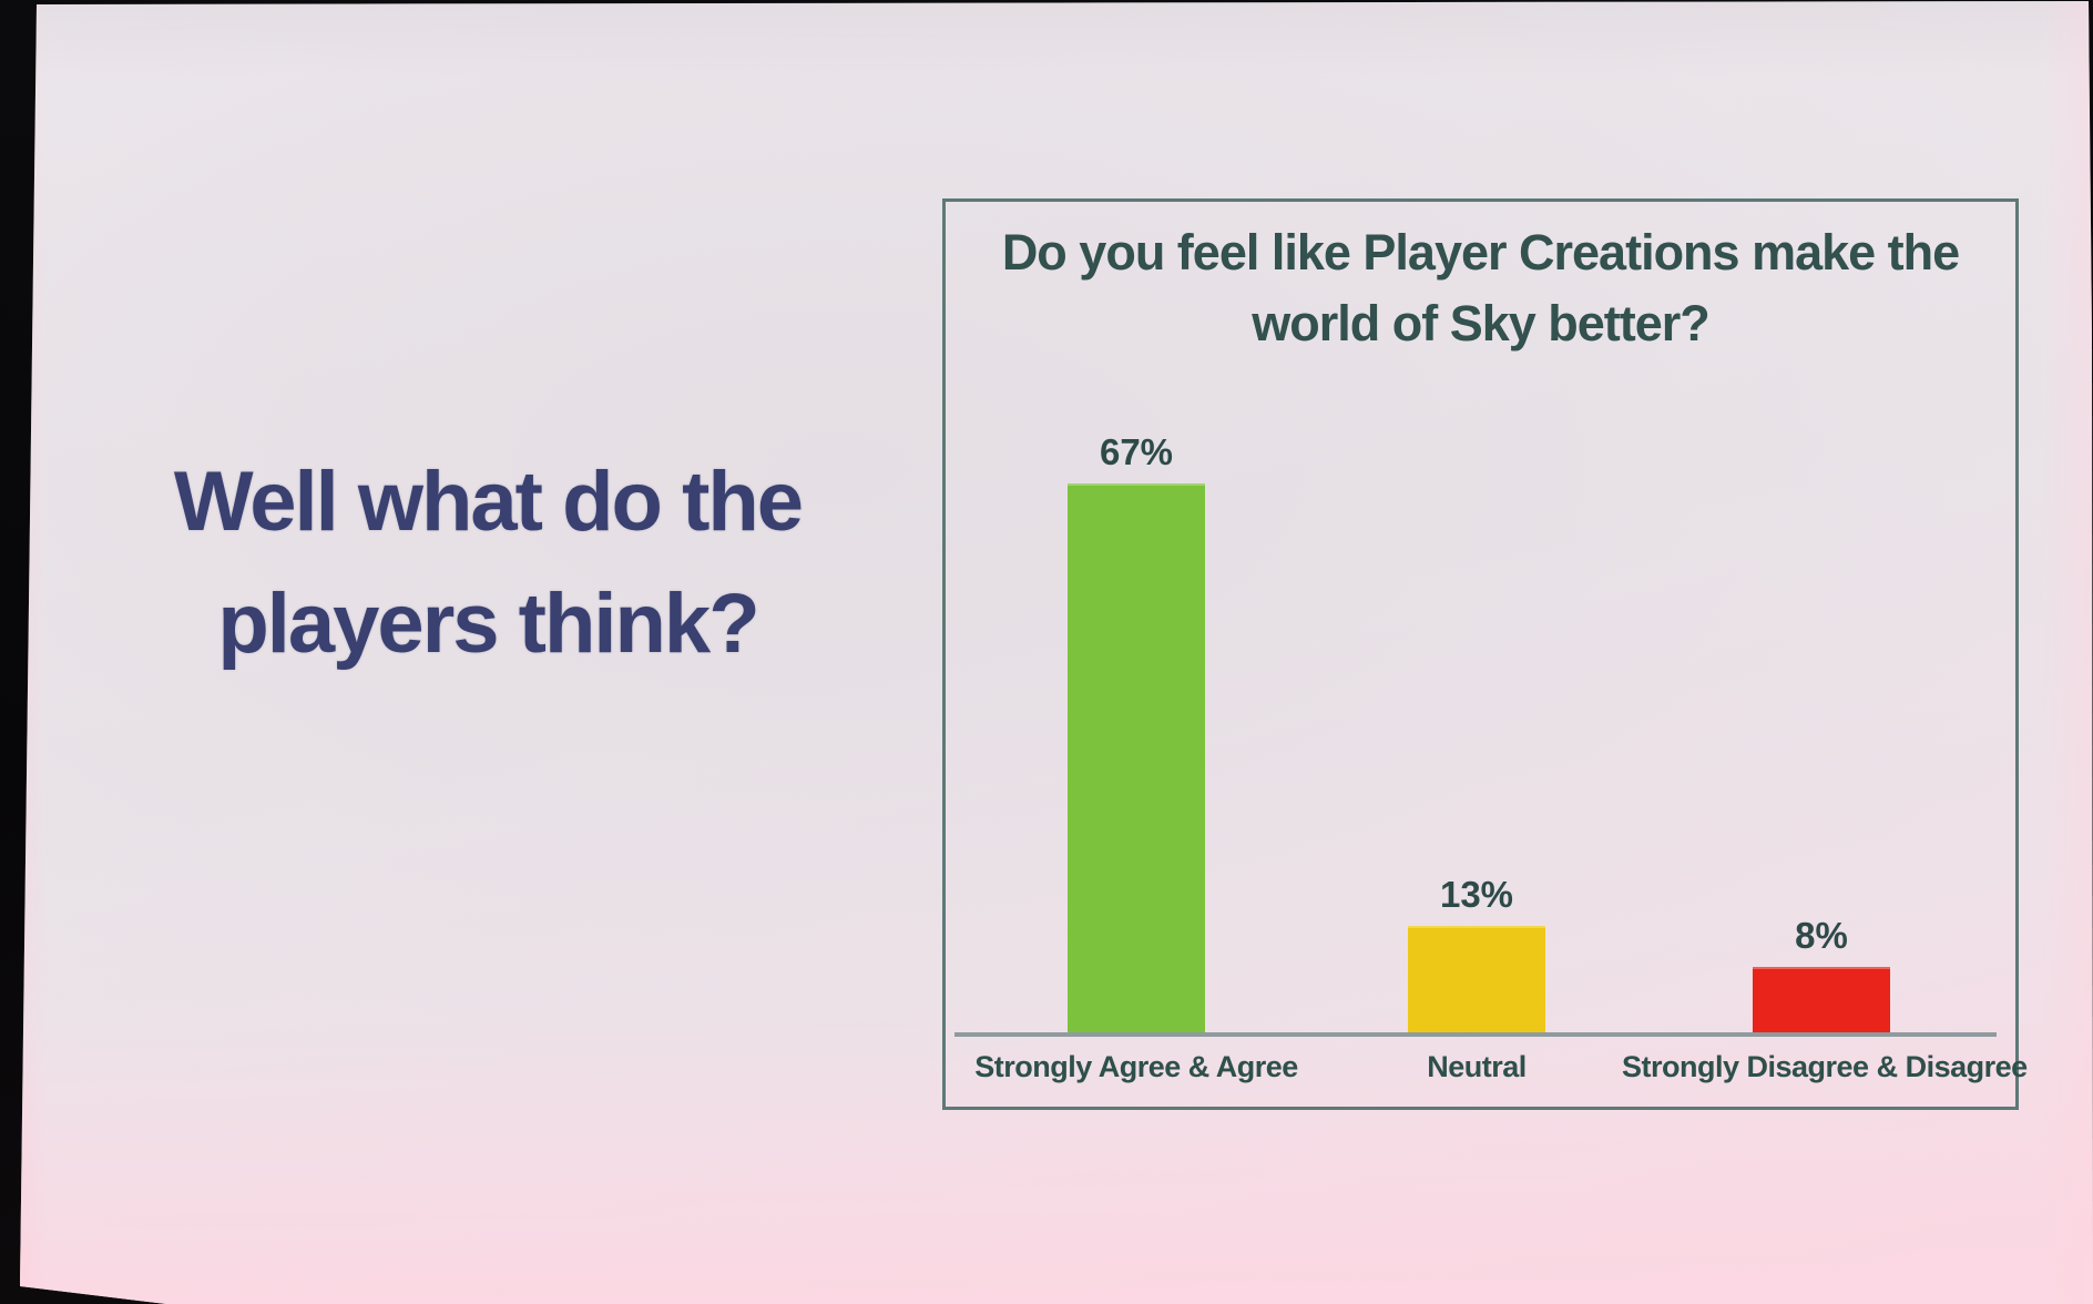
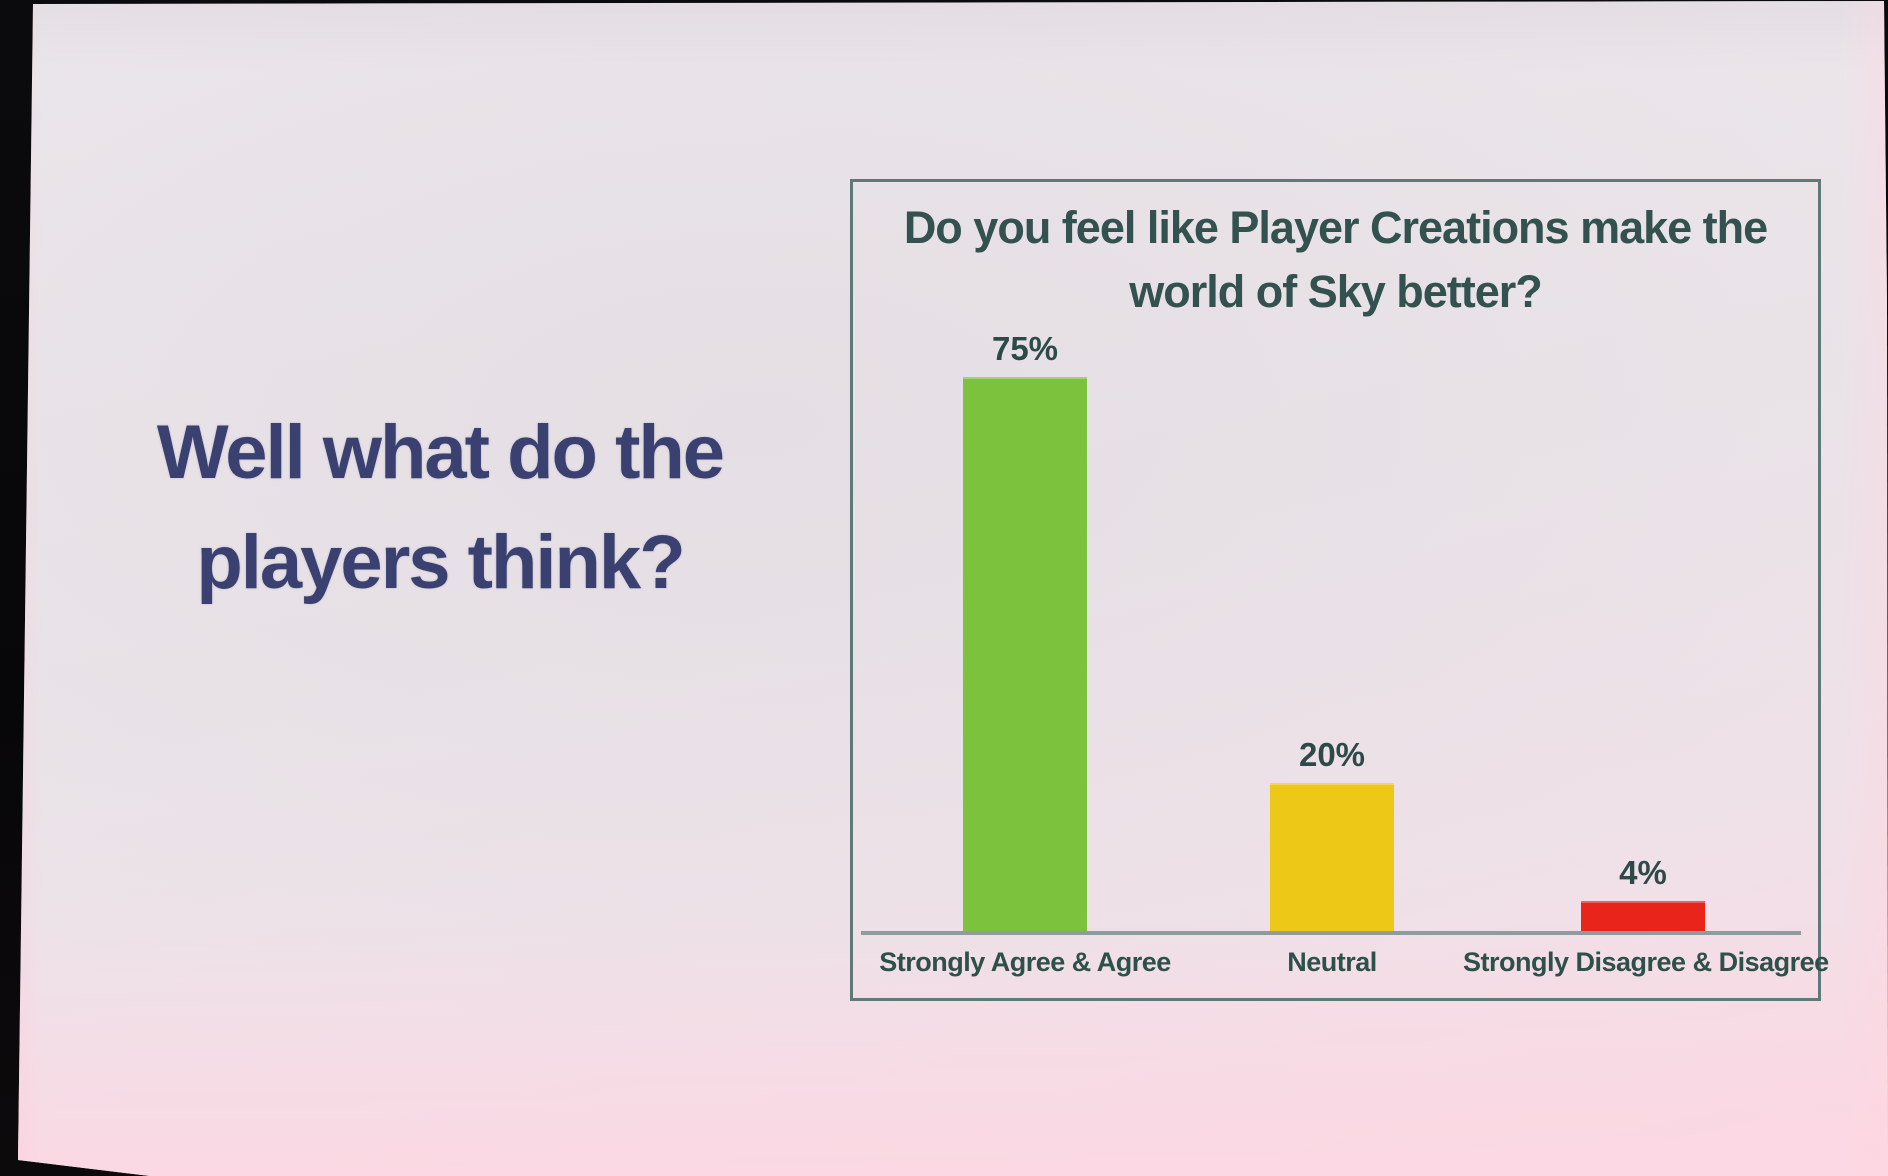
Strongly Agree & Agree: 67% -> 75%
Neutral: 13% -> 20%
Strongly Disagree & Disagree: 8% -> 4%
